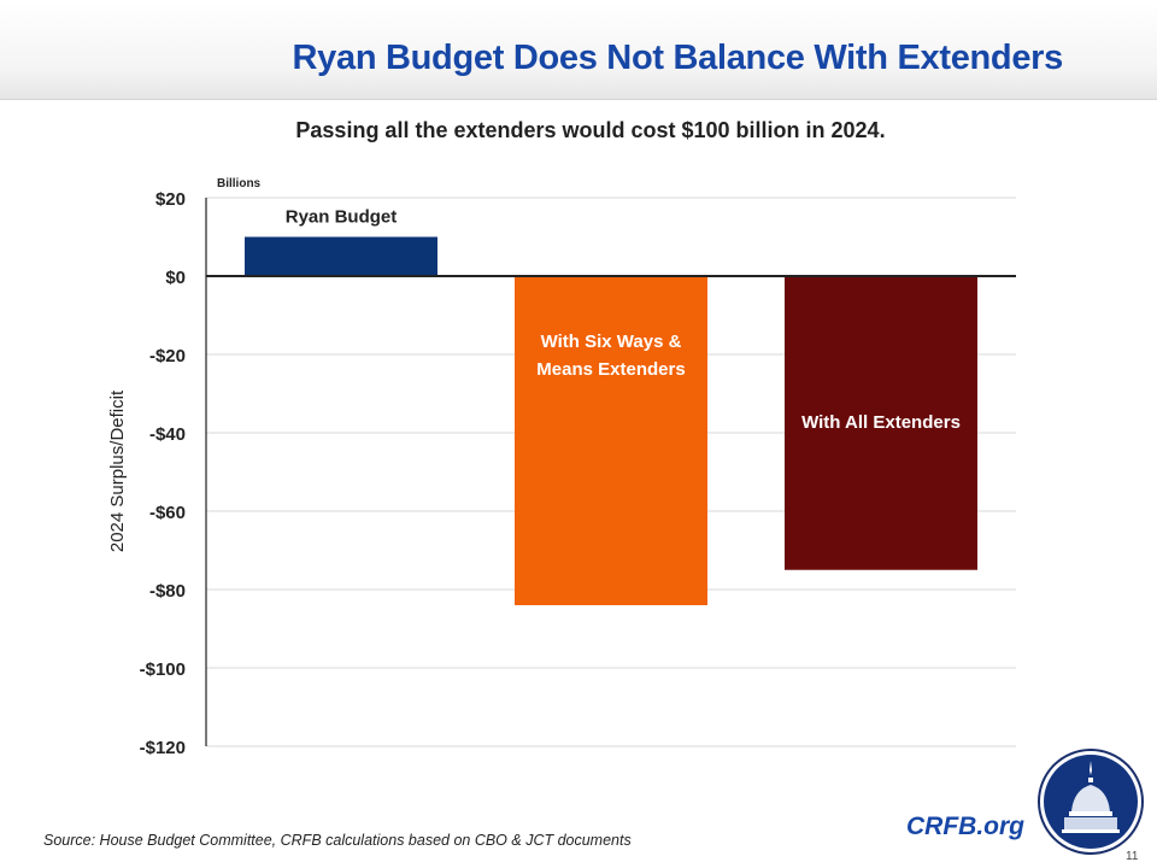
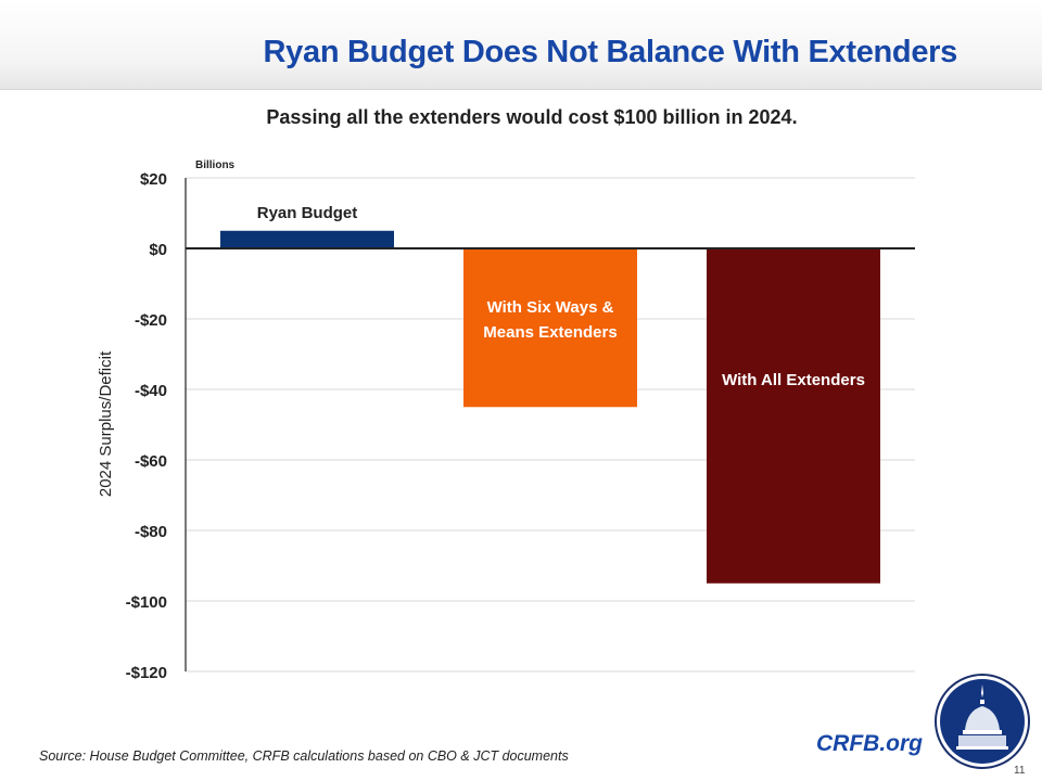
Ryan Budget: $10 -> $5
With Six Ways & Means Extenders: -$84 -> -$45
With All Extenders: -$75 -> -$95
